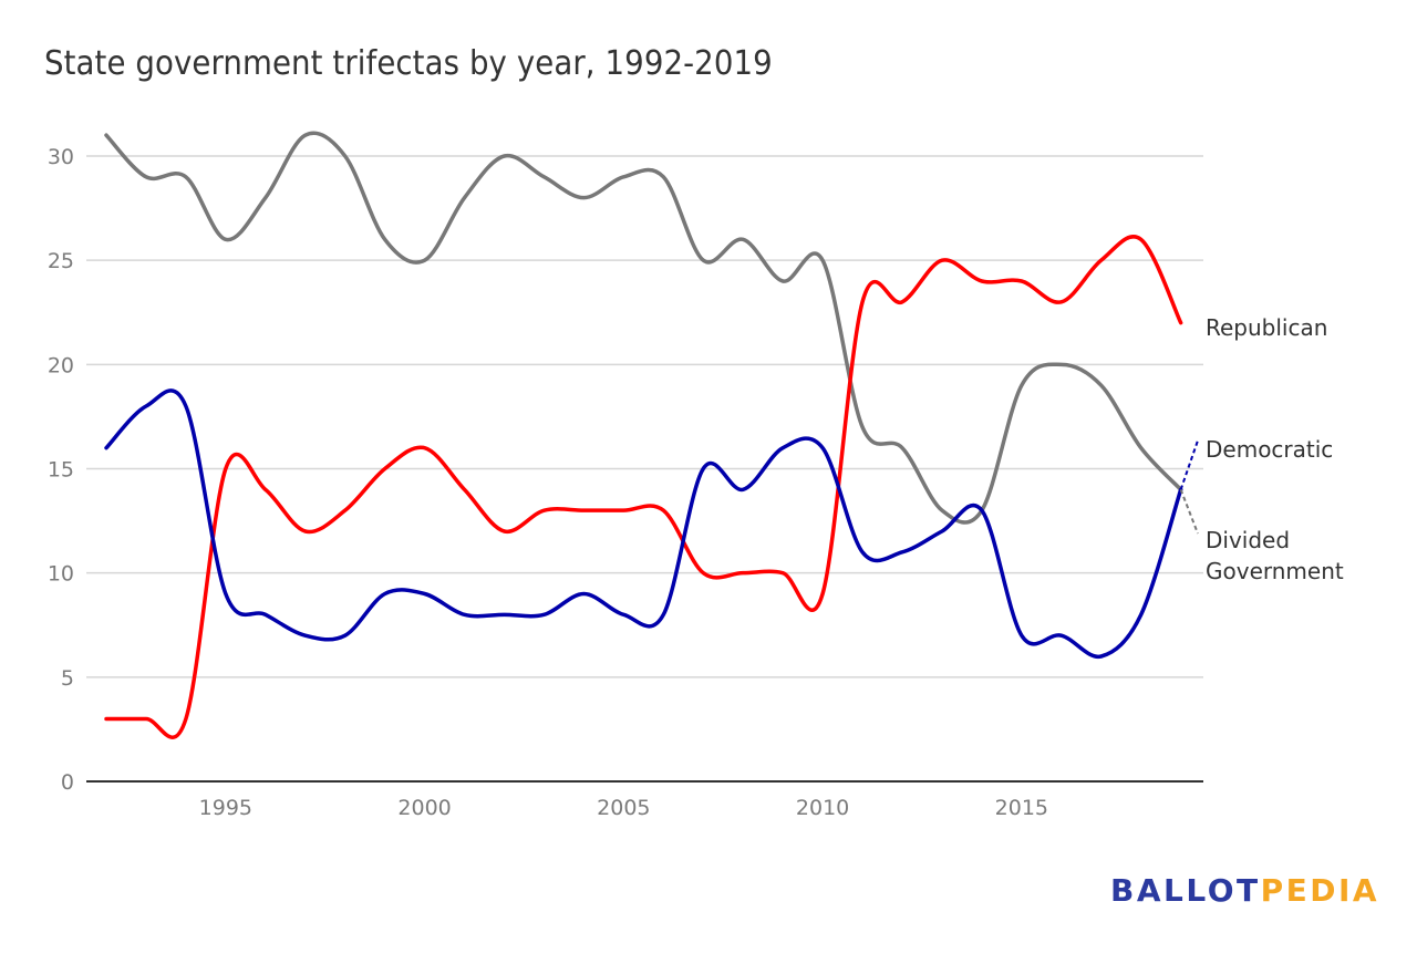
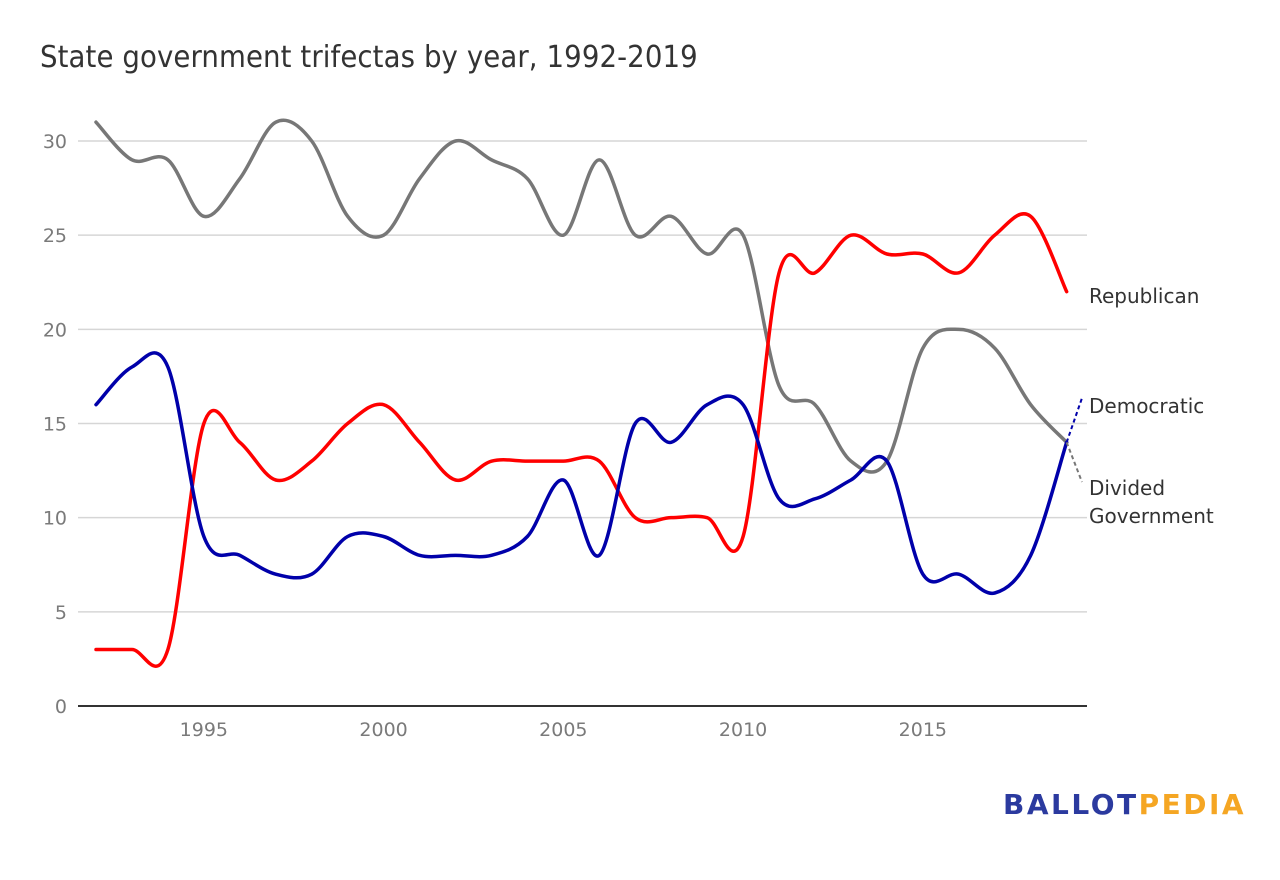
Democratic/2005: 8 -> 12
Divided Government/2005: 29 -> 25
